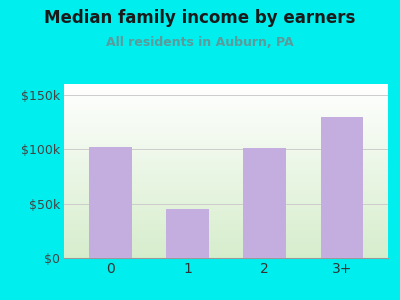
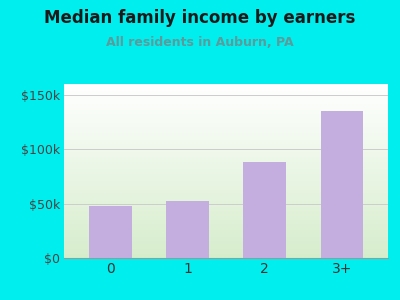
0: $102k -> $48k
1: $45k -> $52k
2: $101k -> $88k
3+: $130k -> $135k
